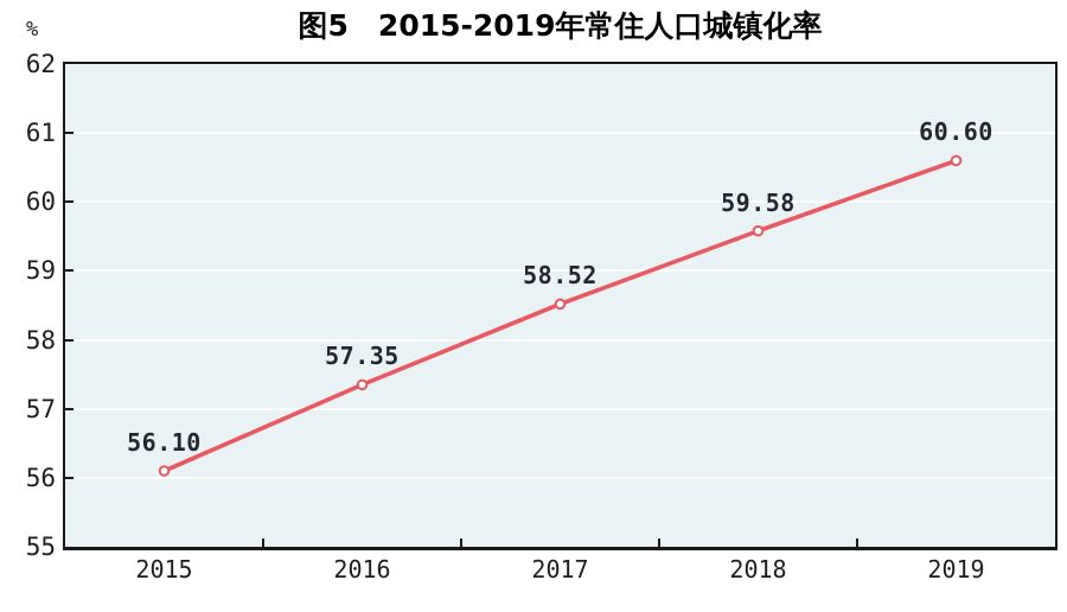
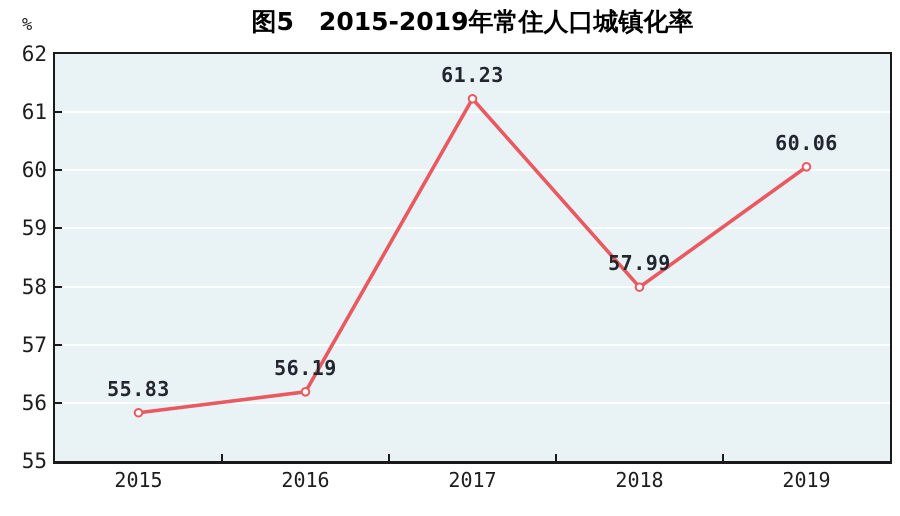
2015: 56.10 -> 55.83
2016: 57.35 -> 56.19
2017: 58.52 -> 61.23
2018: 59.58 -> 57.99
2019: 60.60 -> 60.06
